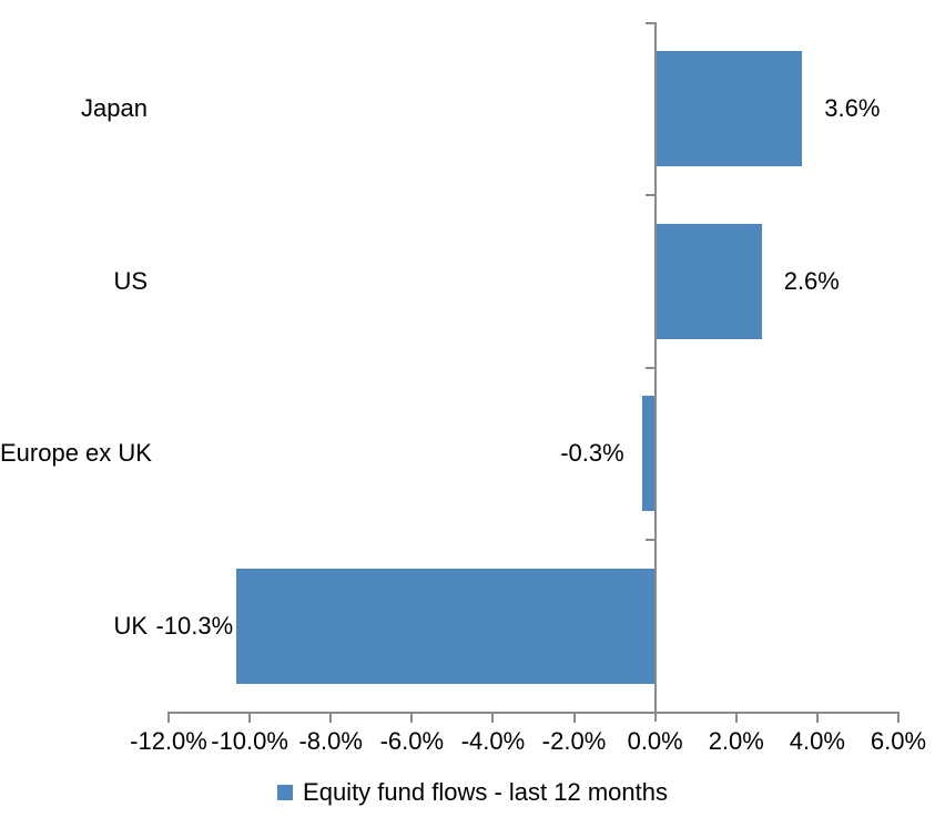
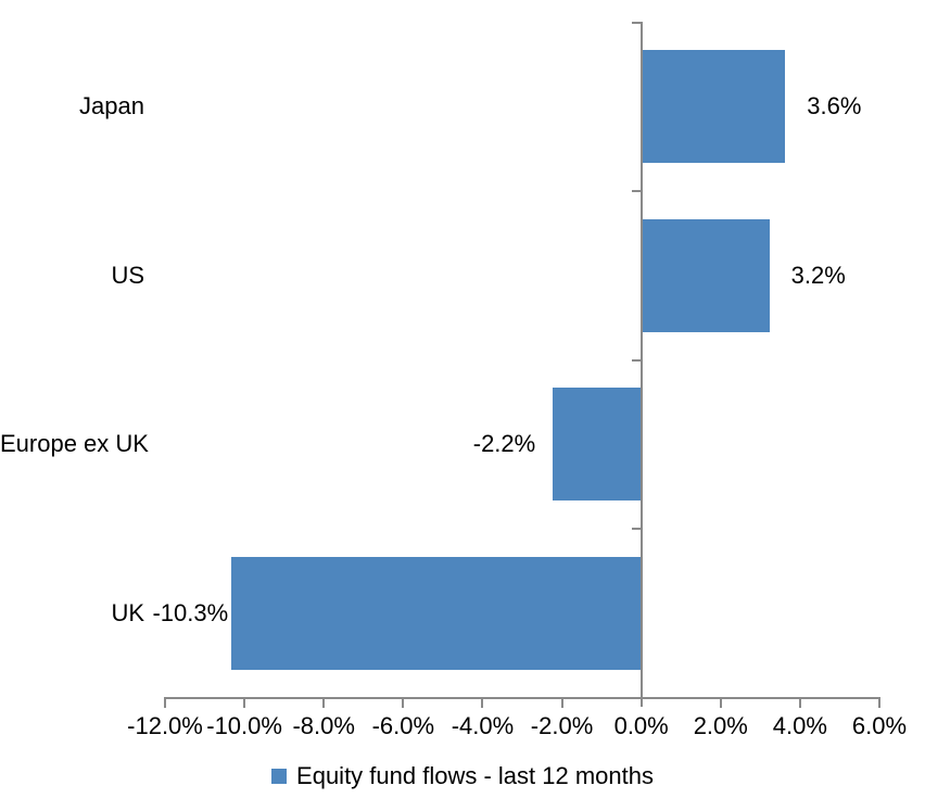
US: 2.6% -> 3.2%
Europe ex UK: -0.3% -> -2.2%
